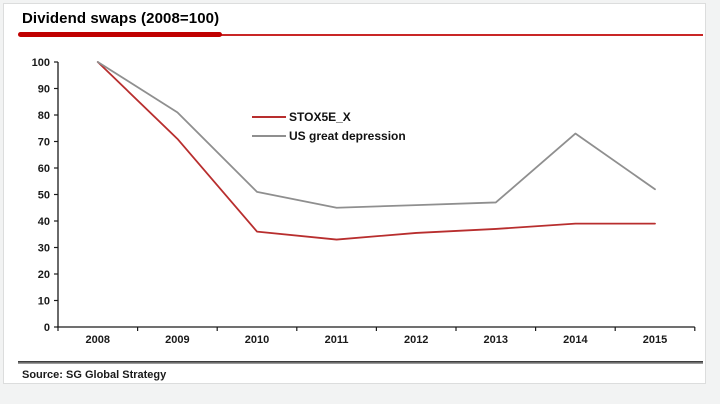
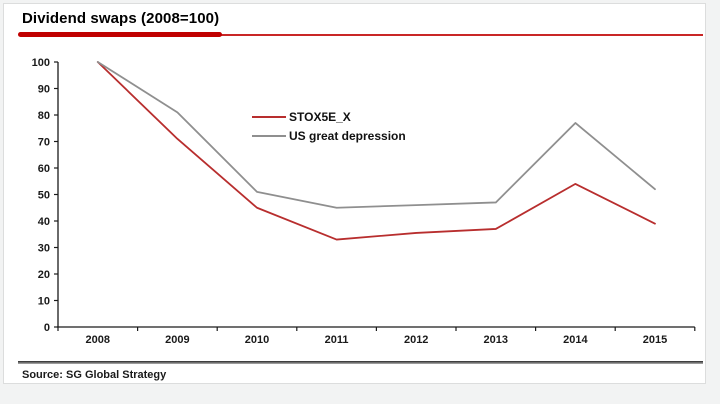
STOX5E_X/2010: 36 -> 45
STOX5E_X/2014: 39 -> 54
US great depression/2014: 73 -> 77
